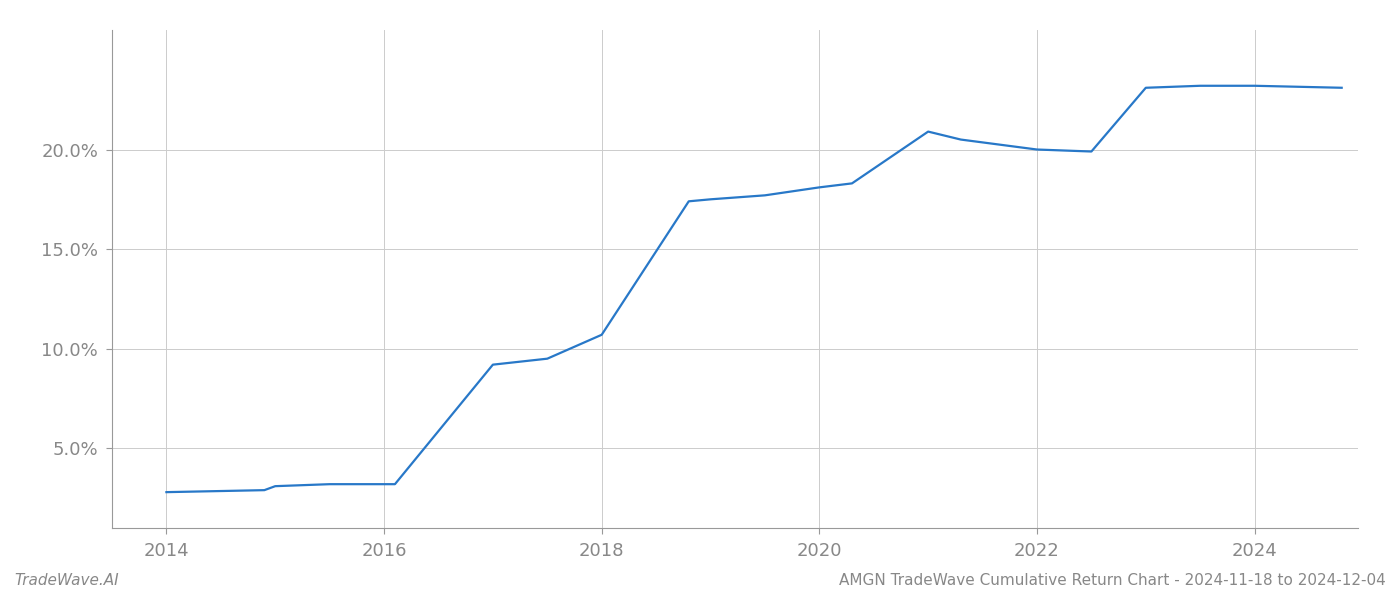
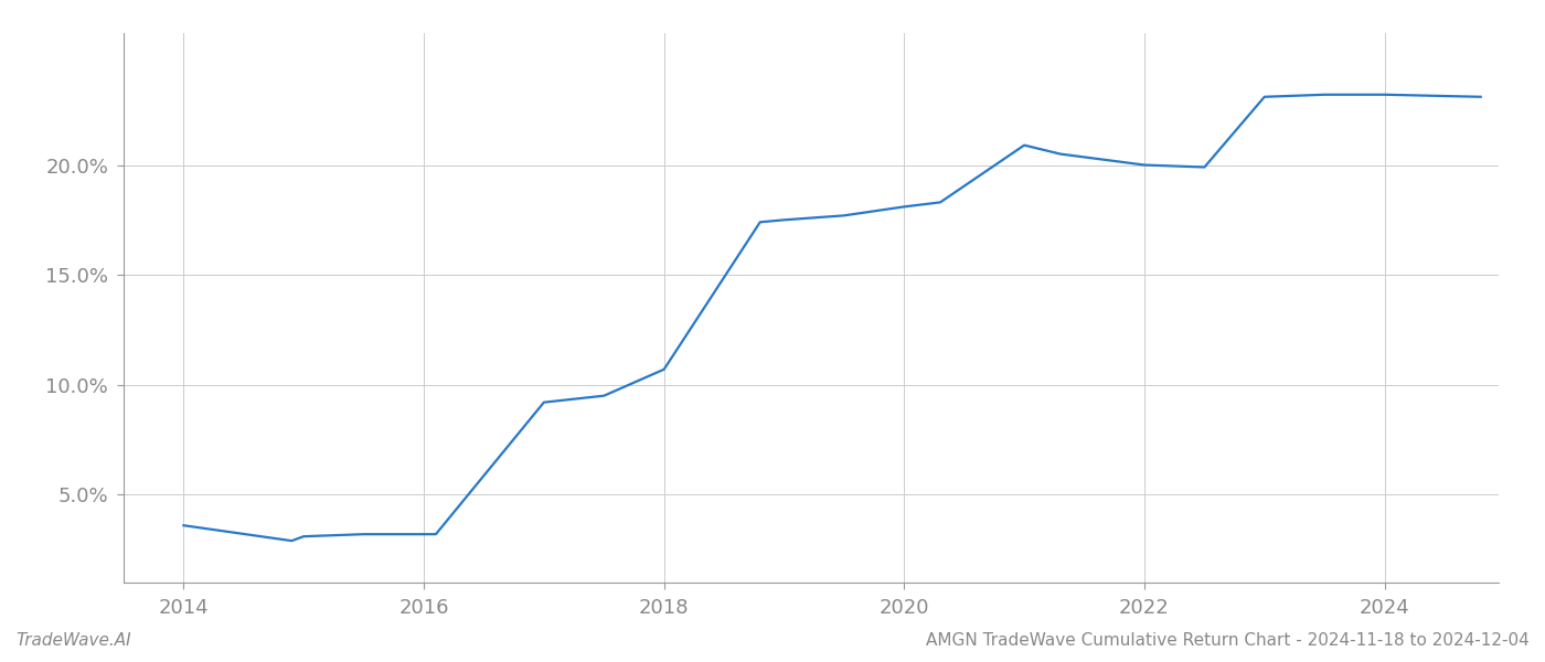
2014: 2.8% -> 3.6%
